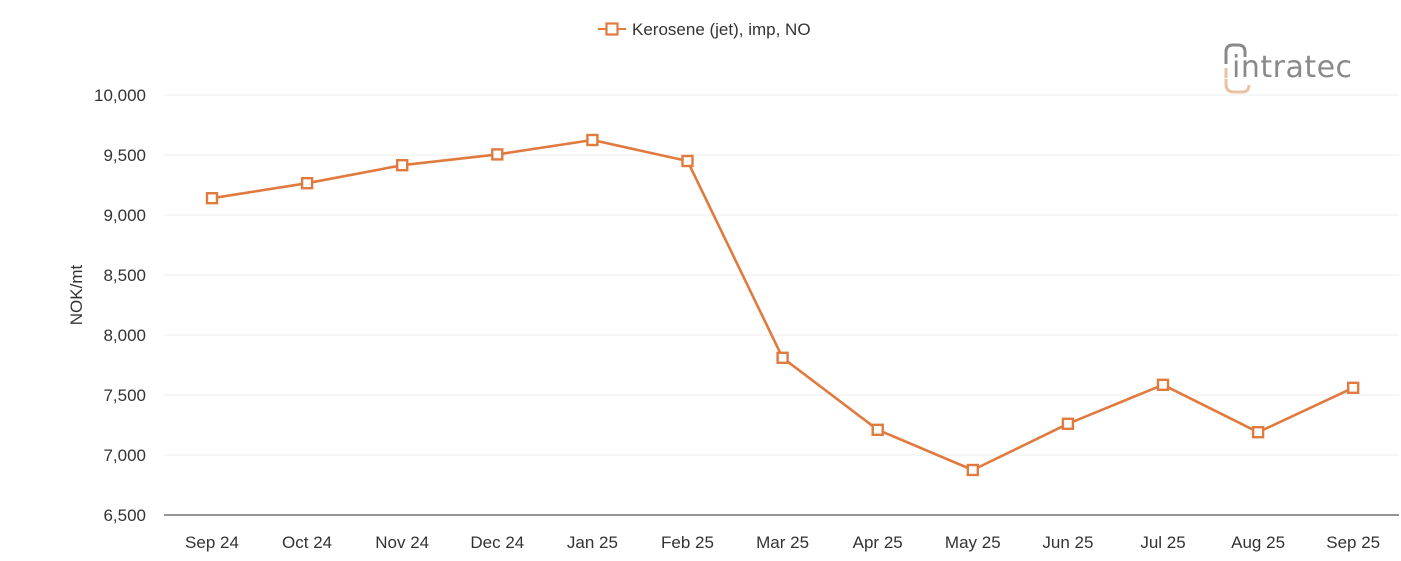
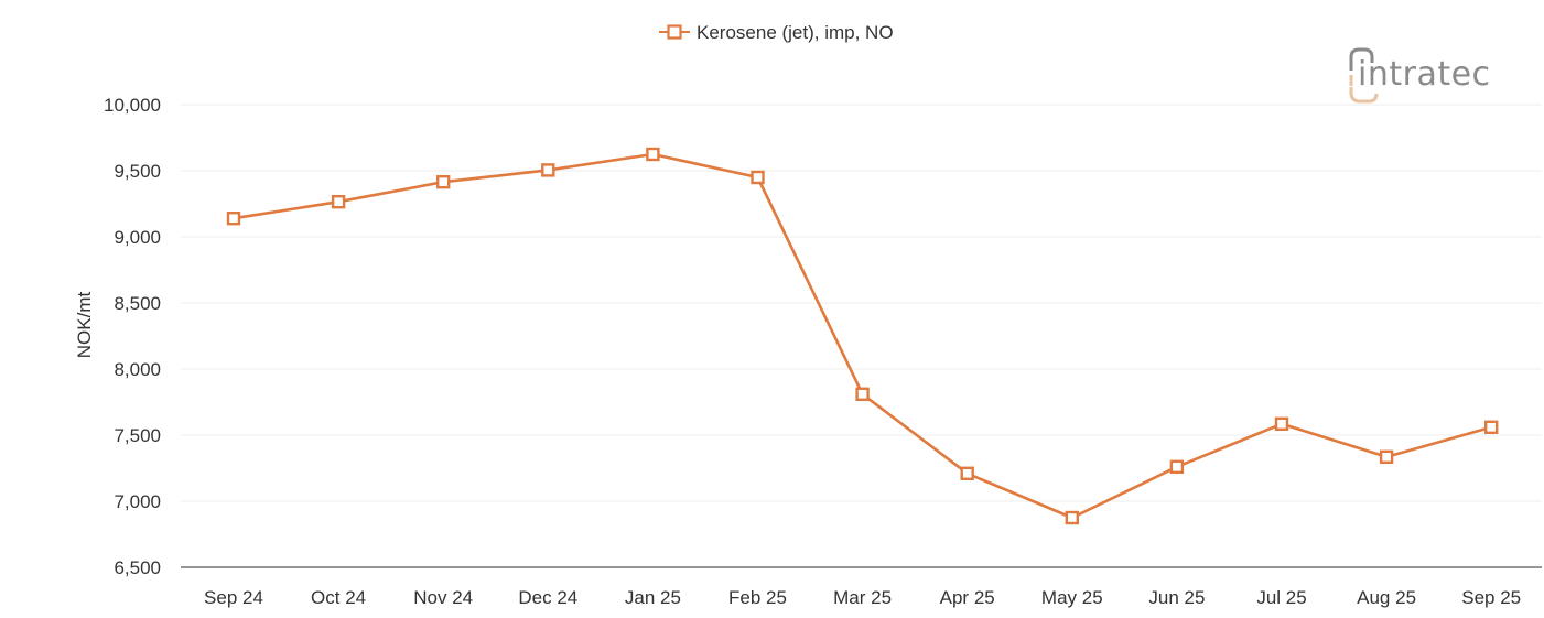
Aug 25: 7190 -> 7340
